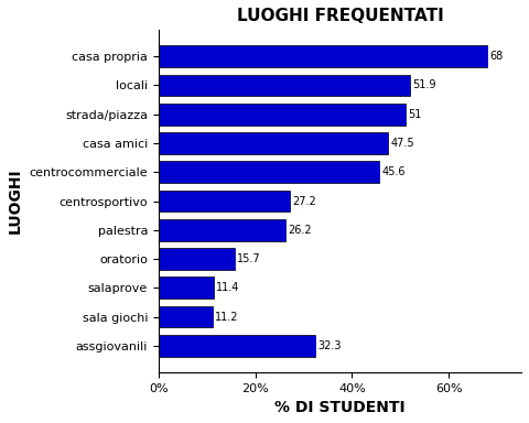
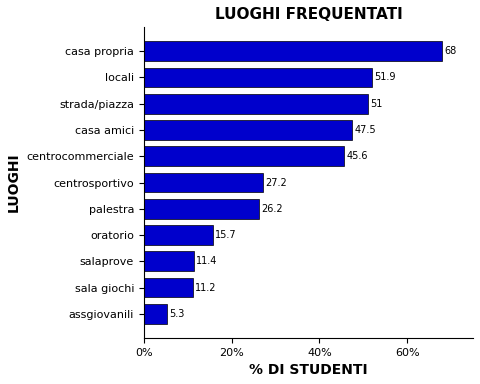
assgiovanili: 32.3 -> 5.3
